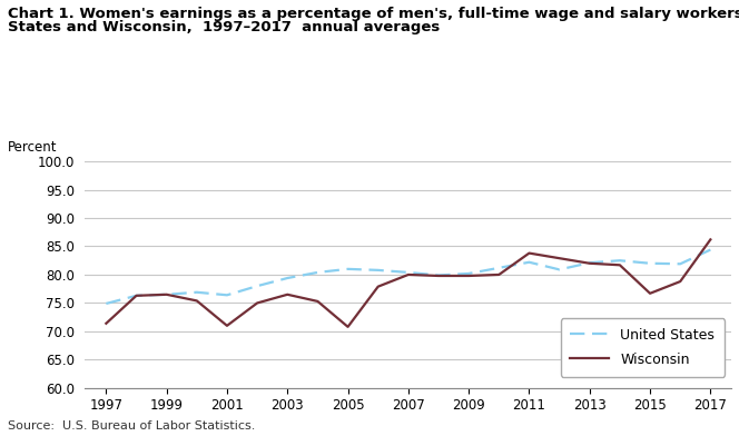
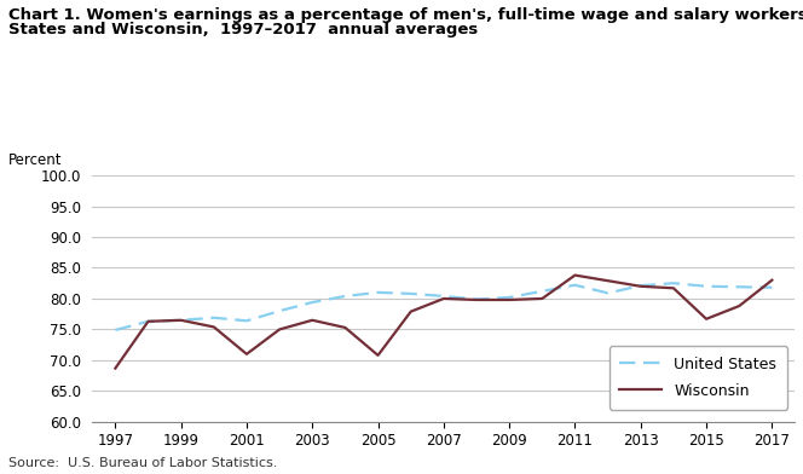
Wisconsin/1997: 71.4 -> 68.7
United States/2017: 84.4 -> 81.8
Wisconsin/2017: 86.2 -> 83.0
